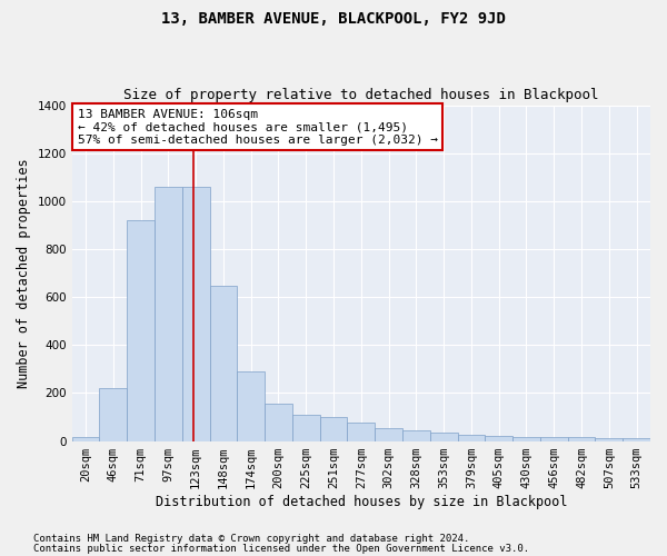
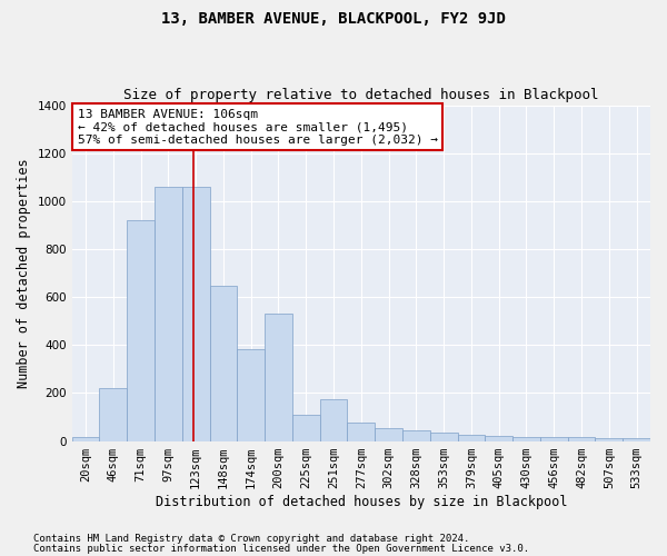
174sqm: 290 -> 385
200sqm: 155 -> 530
251sqm: 100 -> 175
